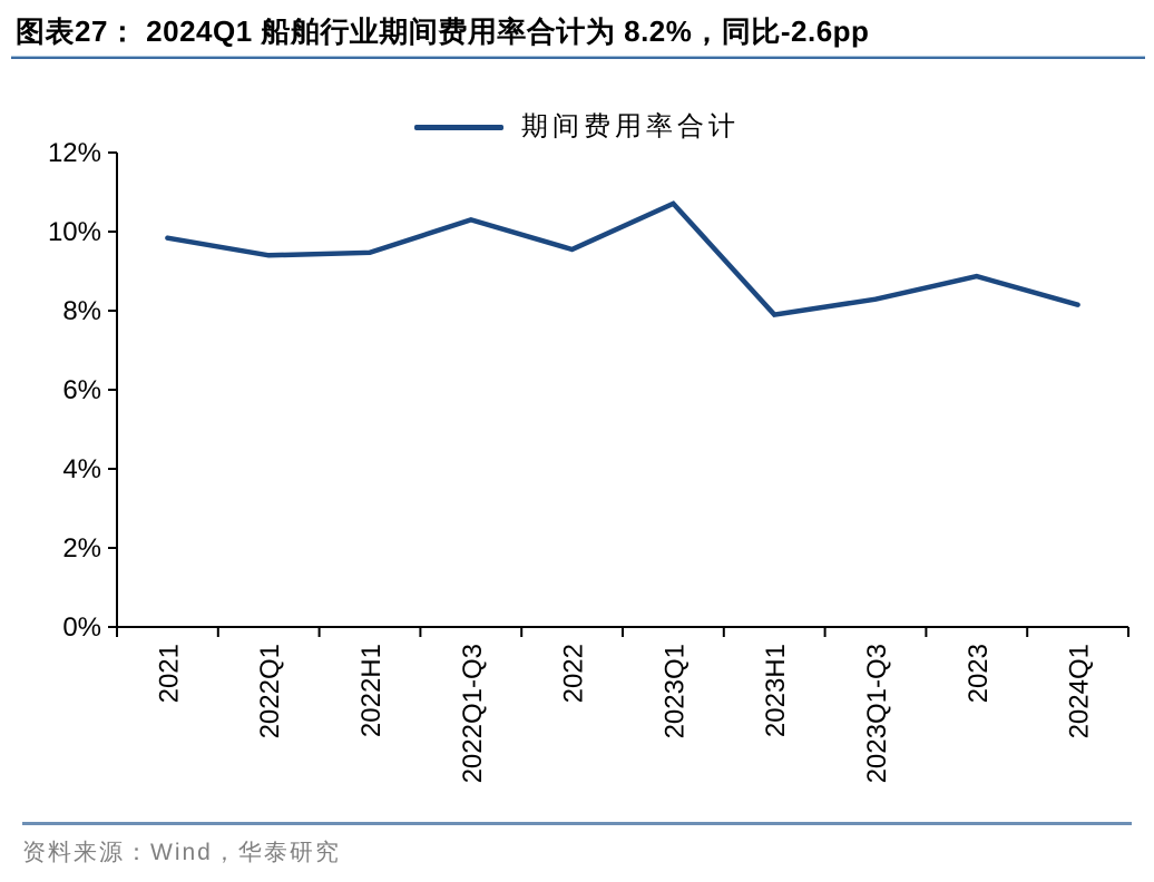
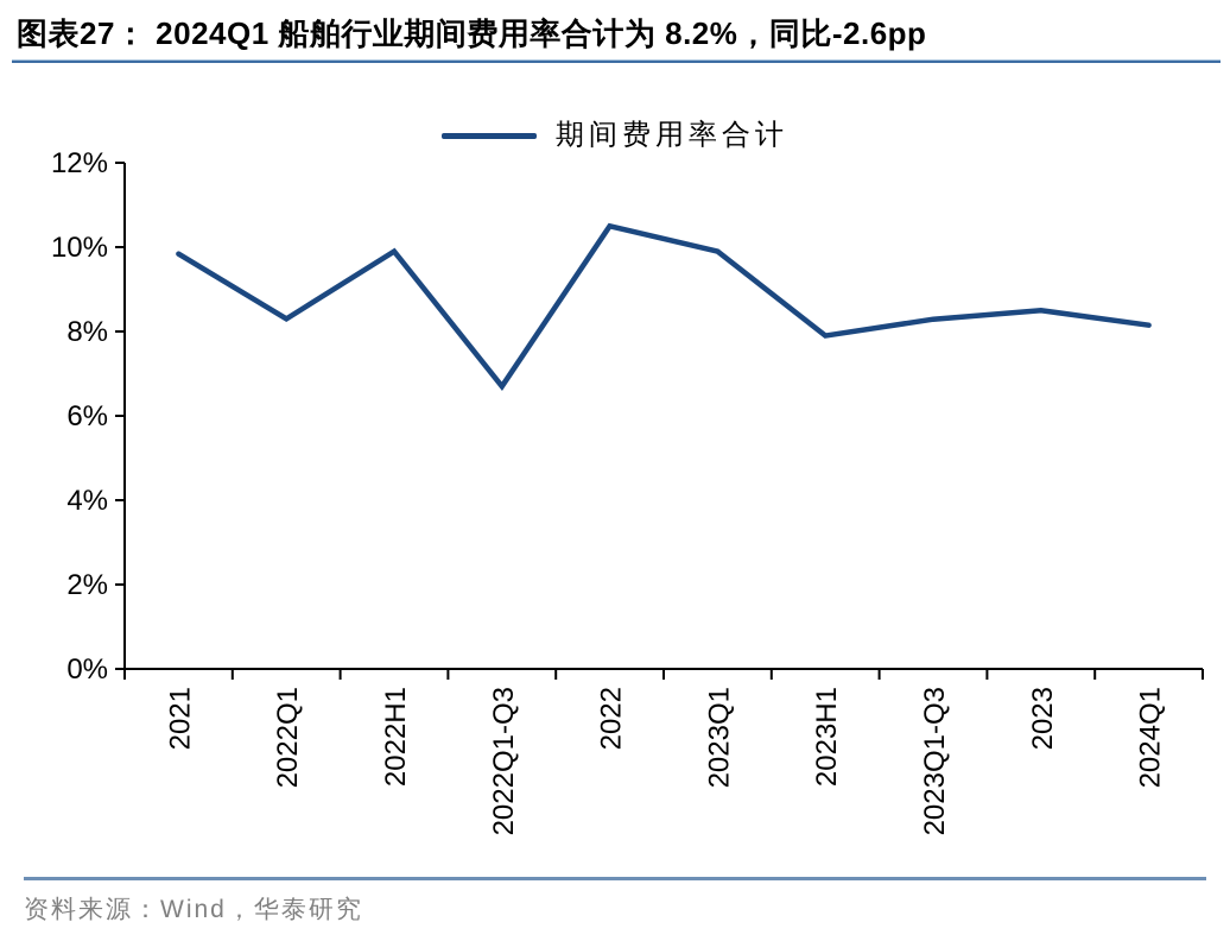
2022Q1: 9.4% -> 8.3%
2022H1: 9.5% -> 9.9%
2022Q1-Q3: 10.3% -> 6.7%
2022: 9.6% -> 10.5%
2023Q1: 10.7% -> 9.9%
2023: 8.9% -> 8.5%
